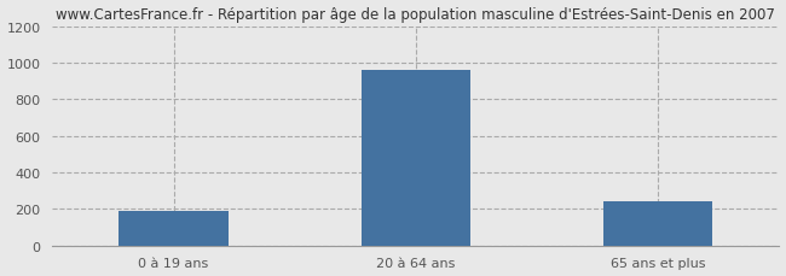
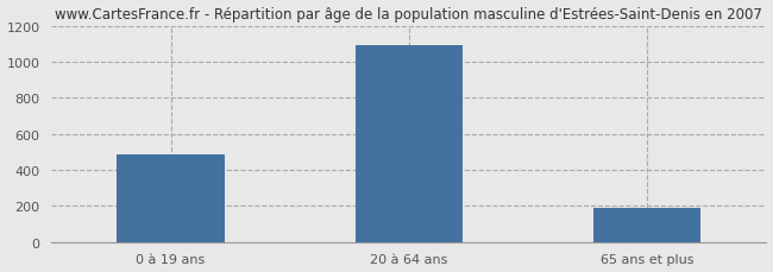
0 à 19 ans: 190 -> 490
20 à 64 ans: 960 -> 1090
65 ans et plus: 240 -> 190
